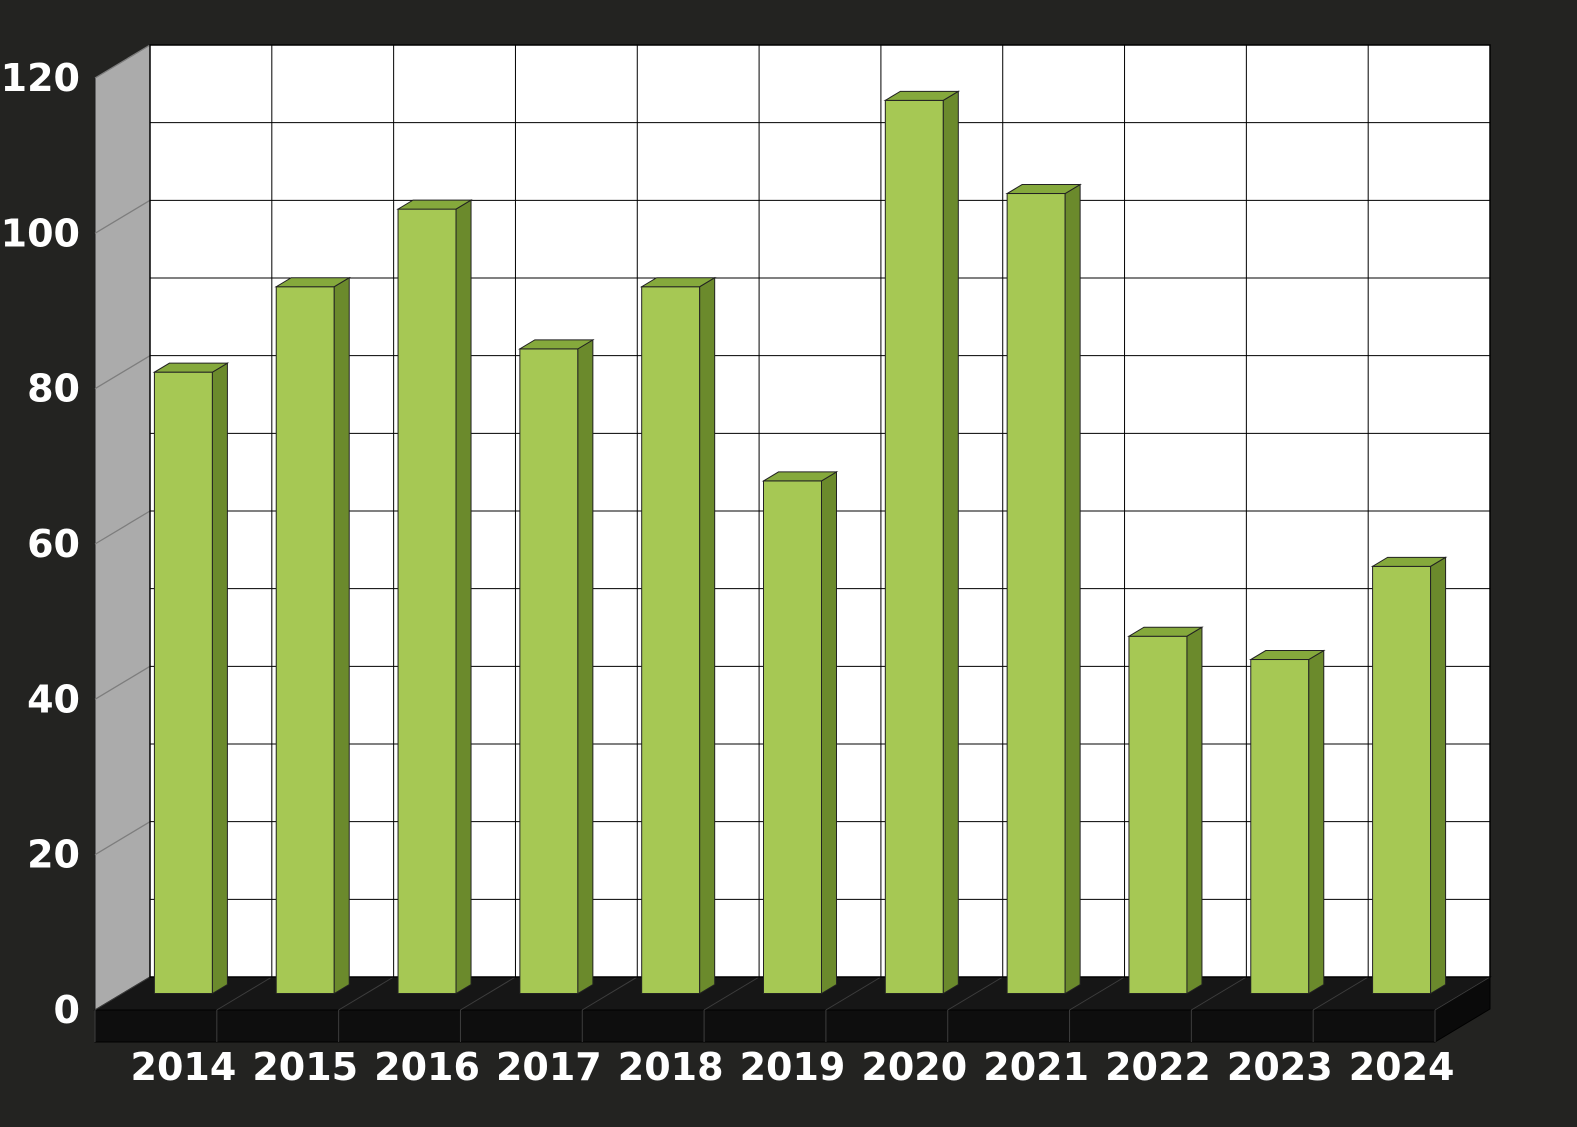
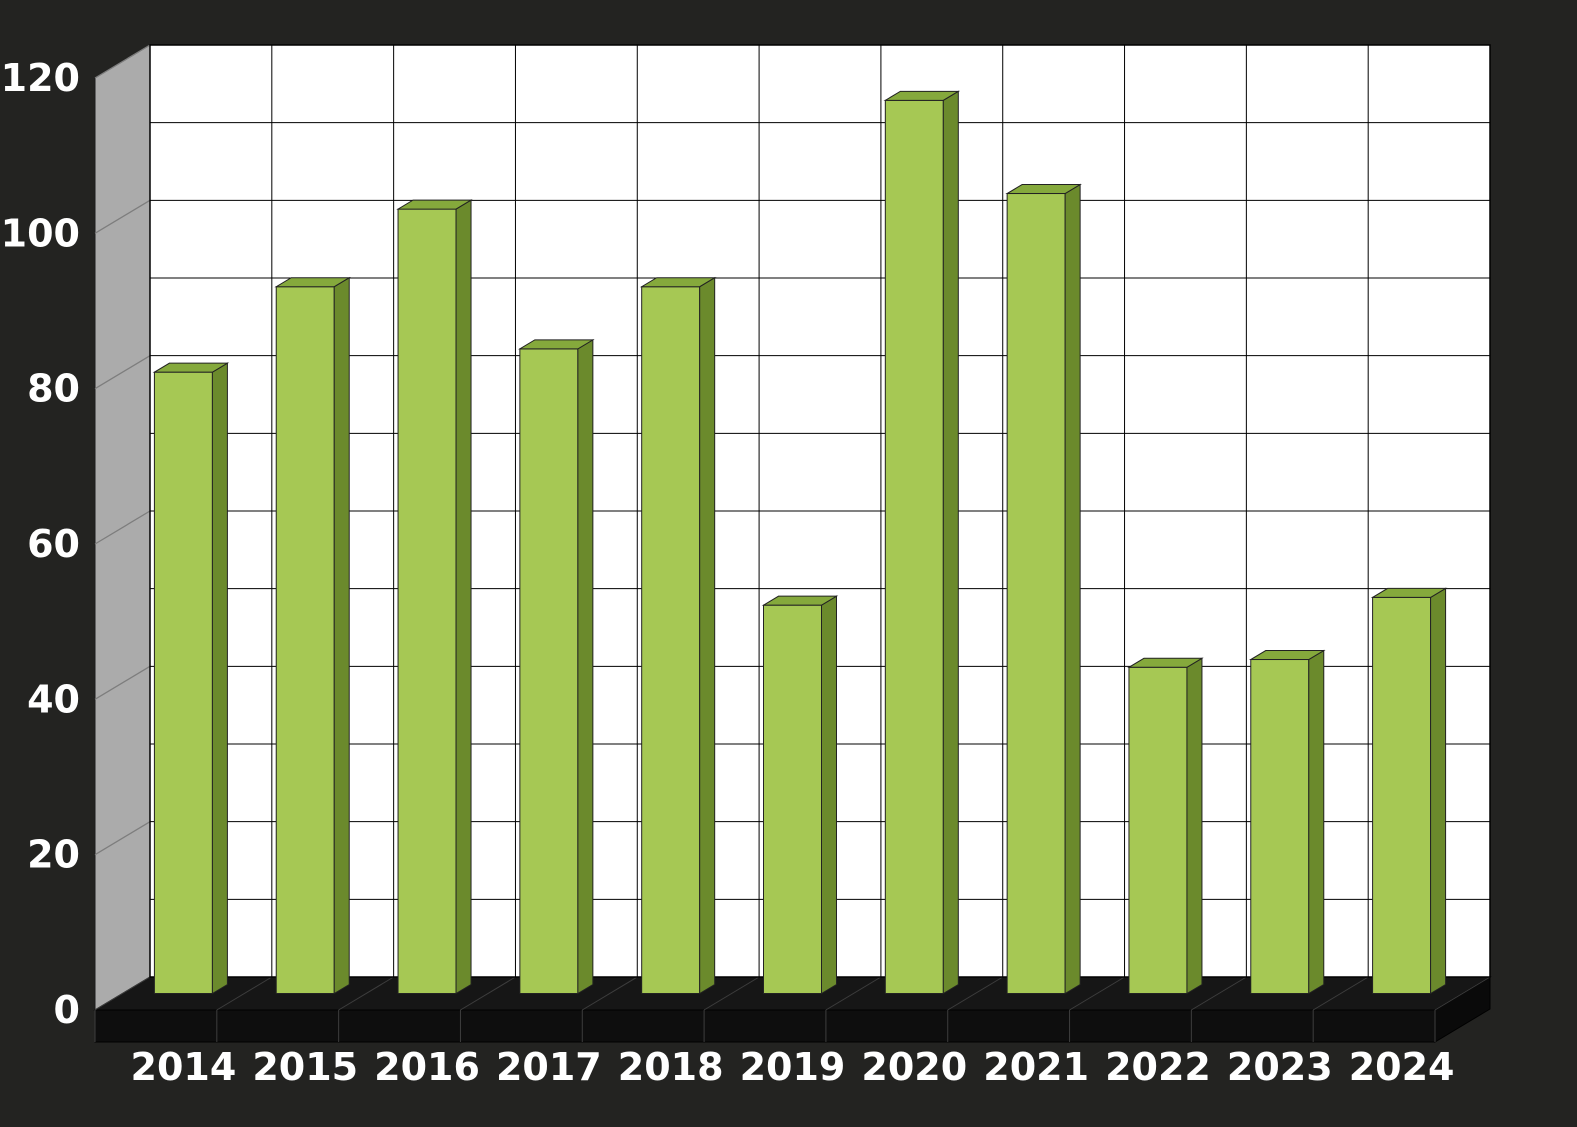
2019: 66 -> 50
2022: 46 -> 42
2024: 55 -> 51
